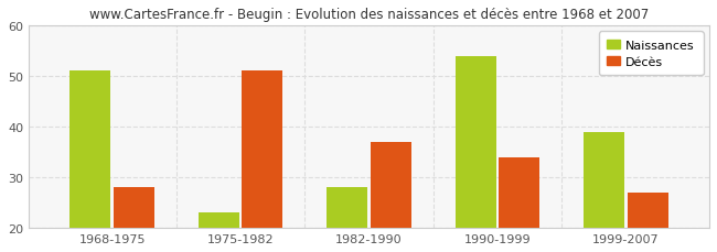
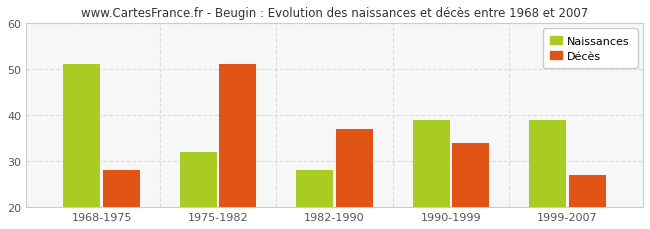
Naissances/1975-1982: 23 -> 32
Naissances/1990-1999: 54 -> 39
